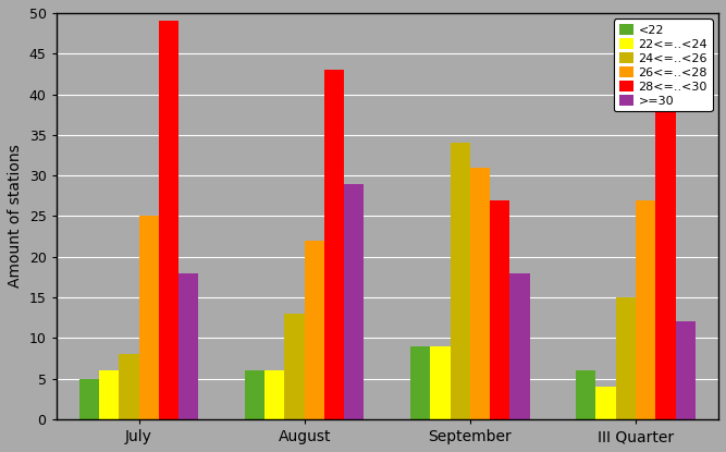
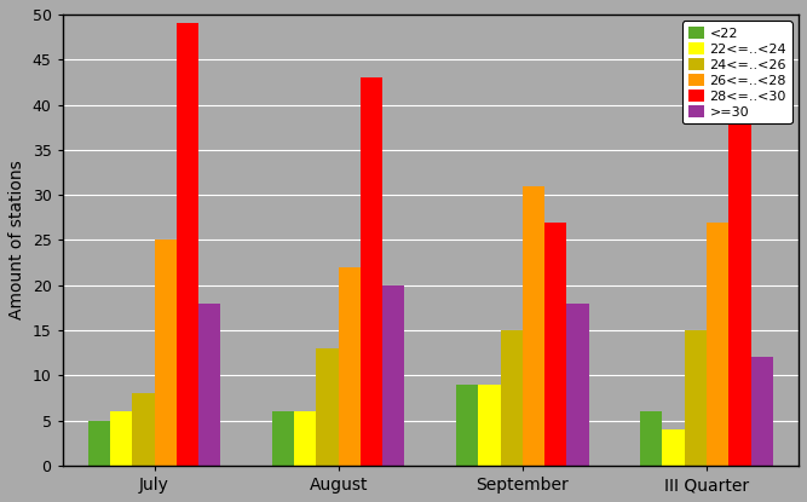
>=30/August: 29 -> 20
24<=..<26/September: 34 -> 15
